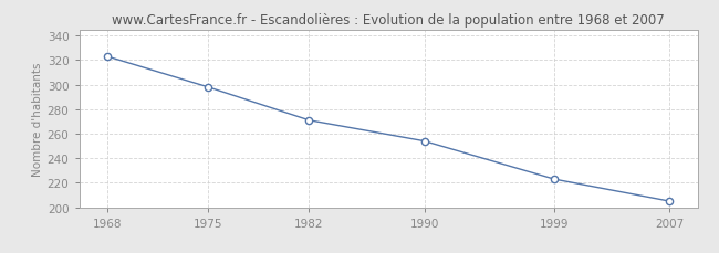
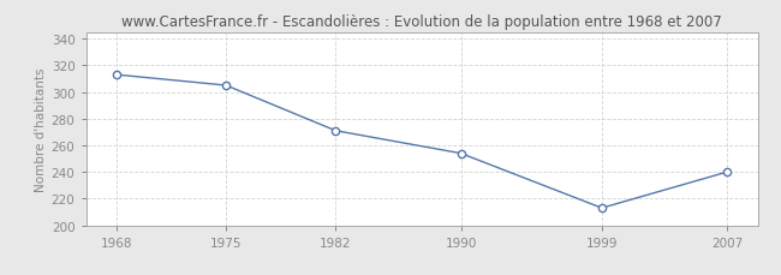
1968: 323 -> 313
1975: 298 -> 305
1999: 223 -> 213
2007: 205 -> 240
